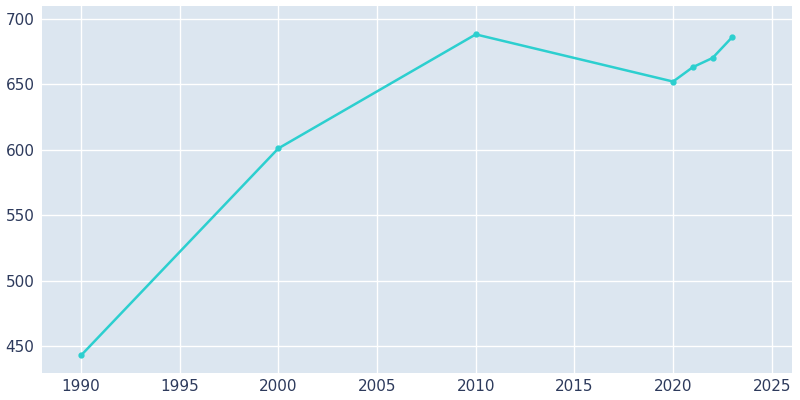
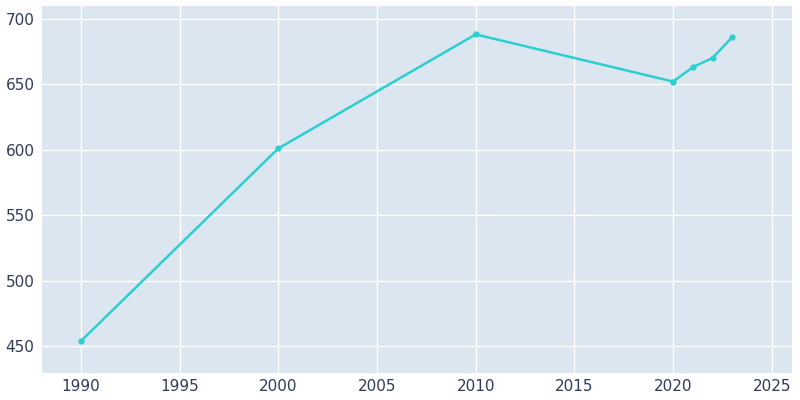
1990: 443 -> 454
